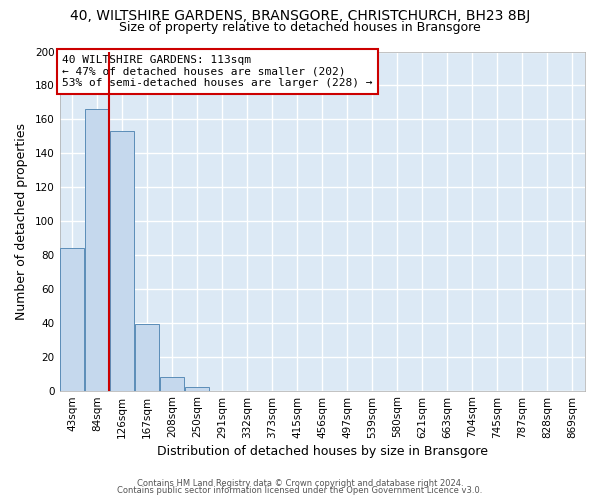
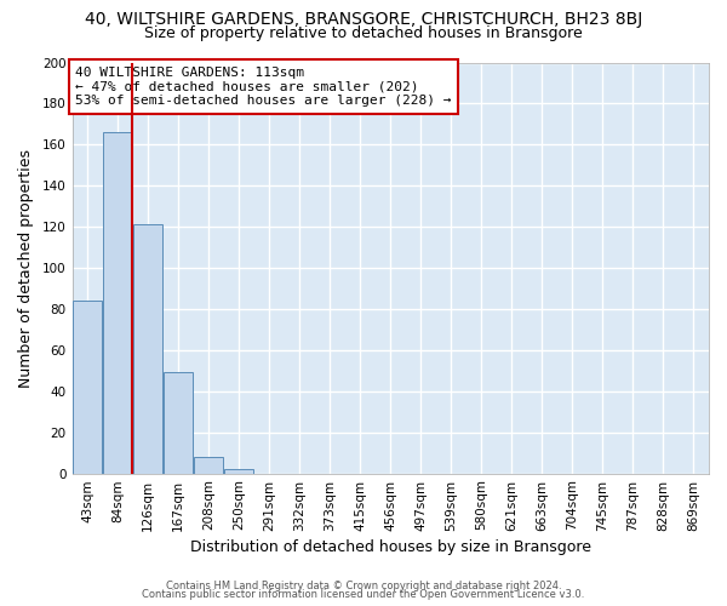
126sqm: 153 -> 121
167sqm: 39 -> 49
